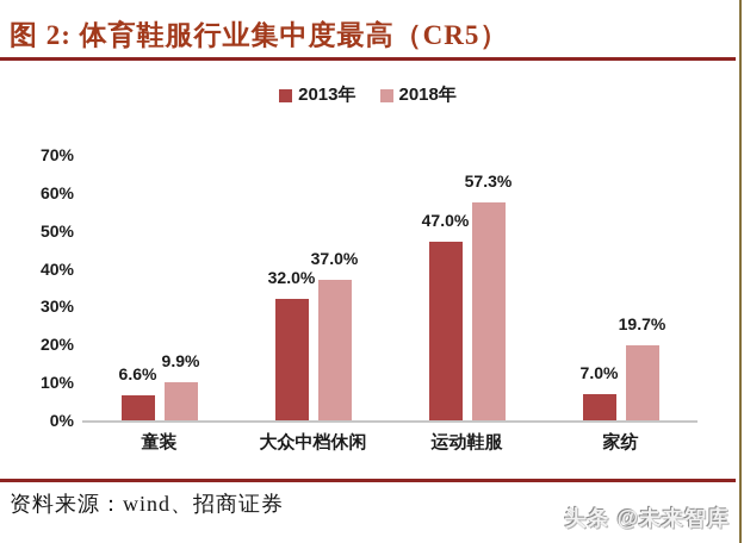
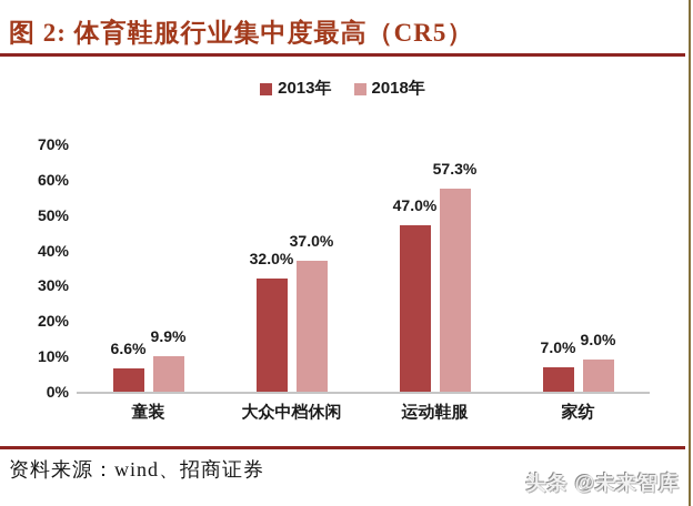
2018年/家纺: 19.7% -> 9.0%
